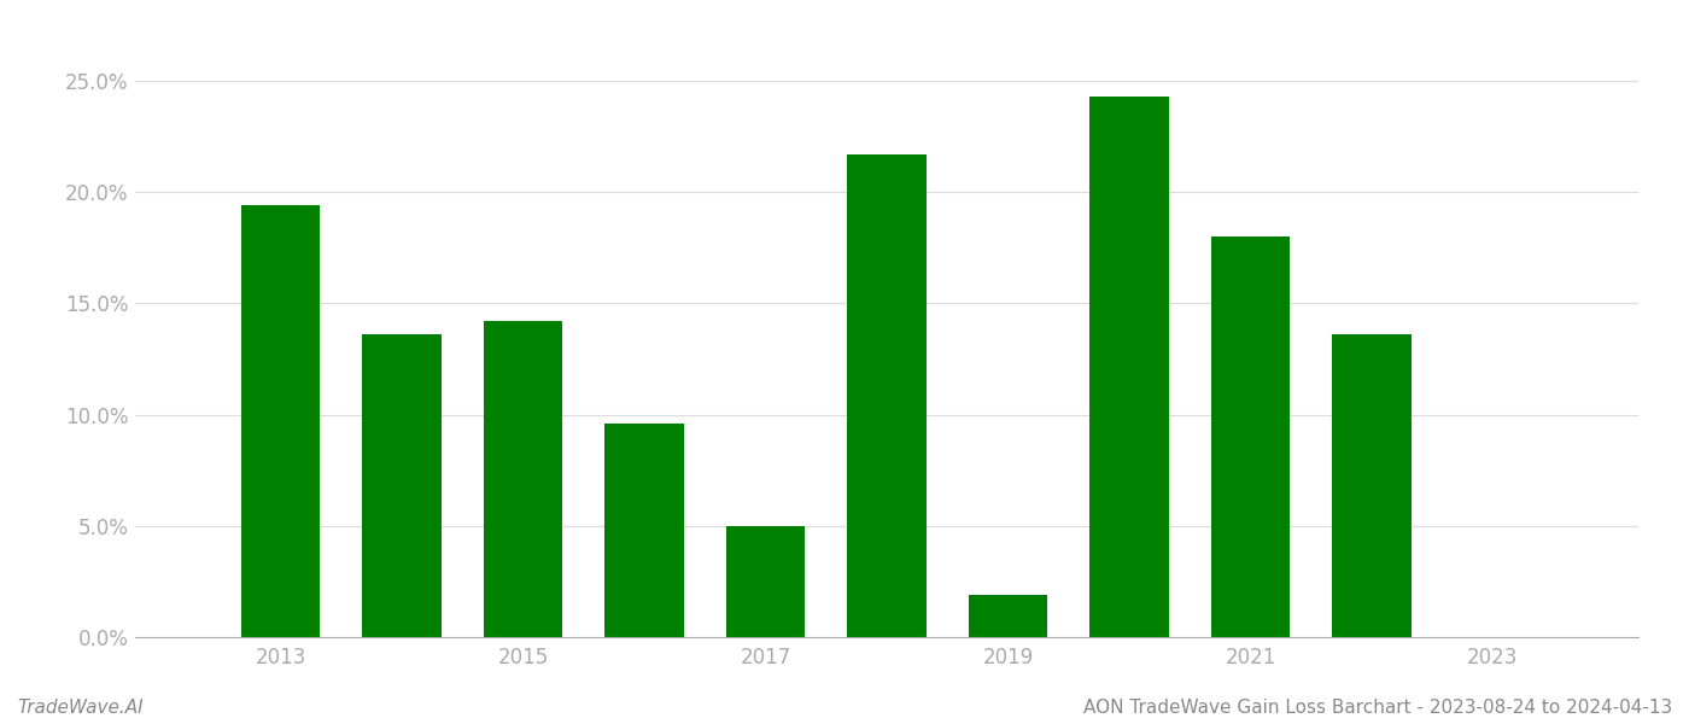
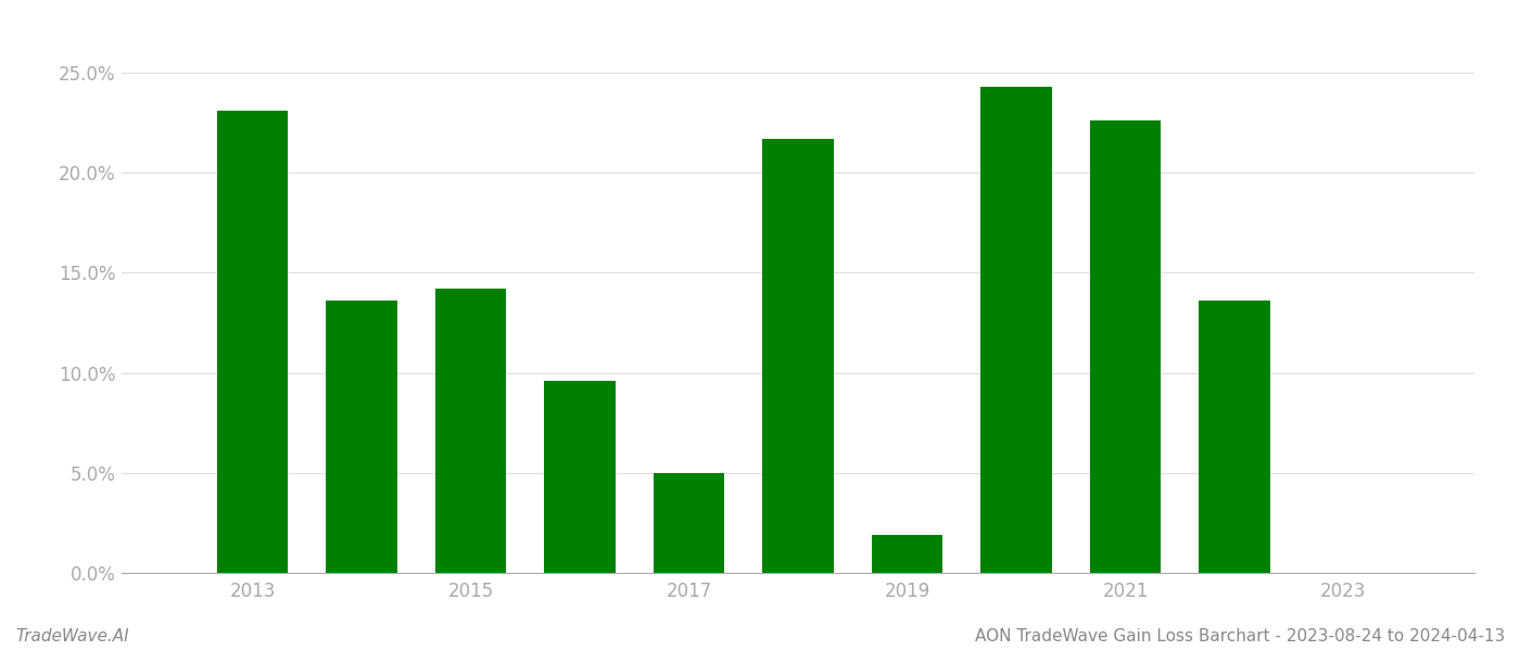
2013: 19.4% -> 23.1%
2021: 18.0% -> 22.6%
